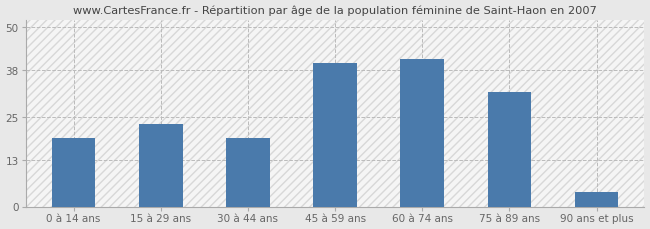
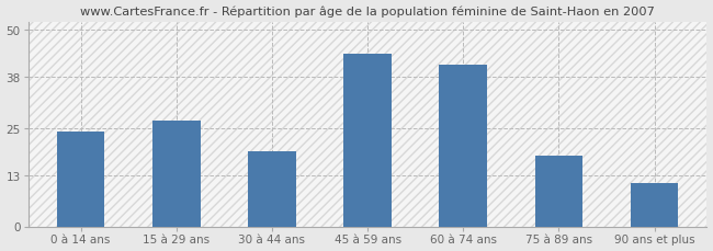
0 à 14 ans: 19 -> 24
15 à 29 ans: 23 -> 27
45 à 59 ans: 40 -> 44
75 à 89 ans: 32 -> 18
90 ans et plus: 4 -> 11
